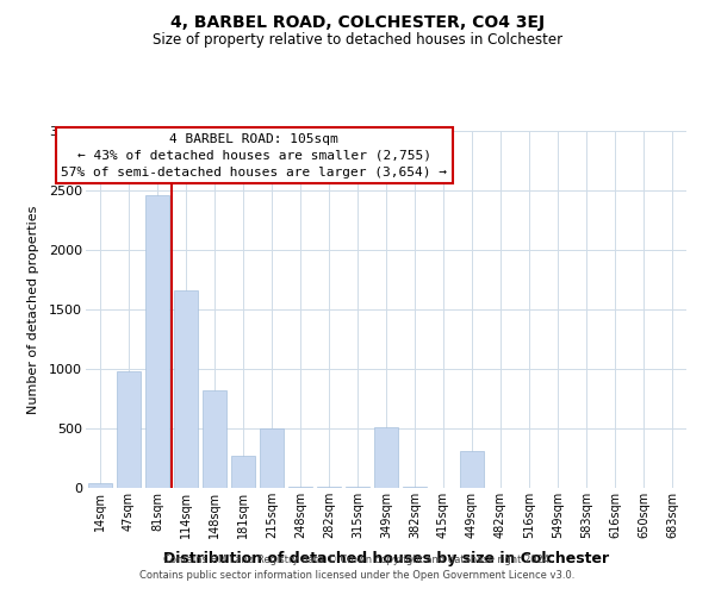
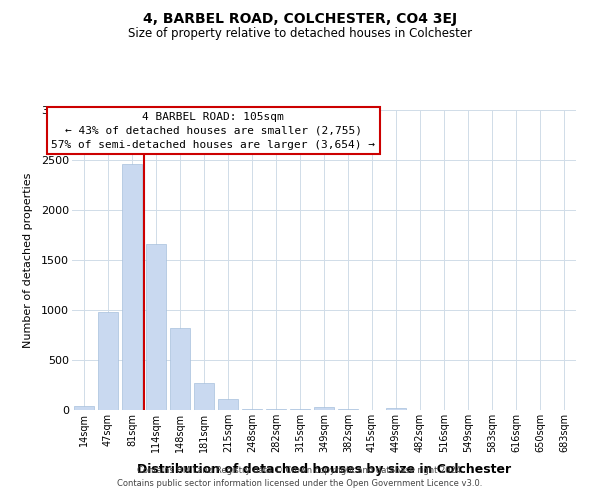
215sqm: 500 -> 120
349sqm: 510 -> 40
449sqm: 310 -> 20
